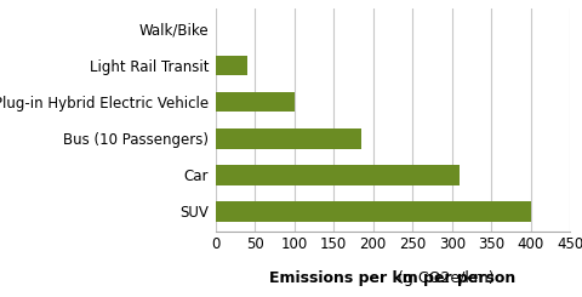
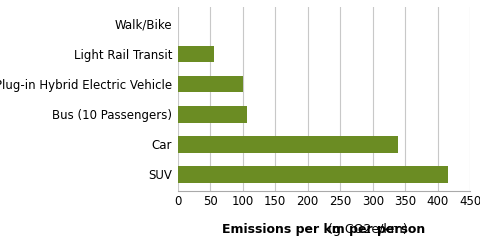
Light Rail Transit: 40 -> 56
Bus (10 Passengers): 185 -> 106
Car: 310 -> 338
SUV: 400 -> 416
